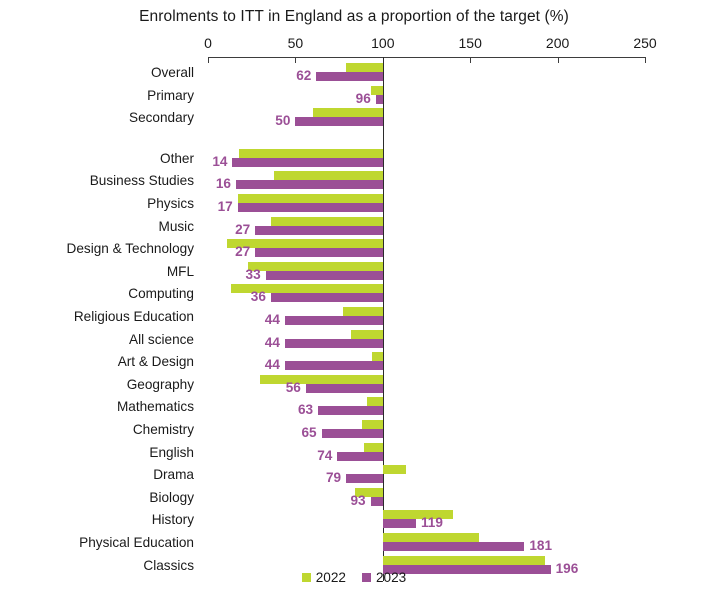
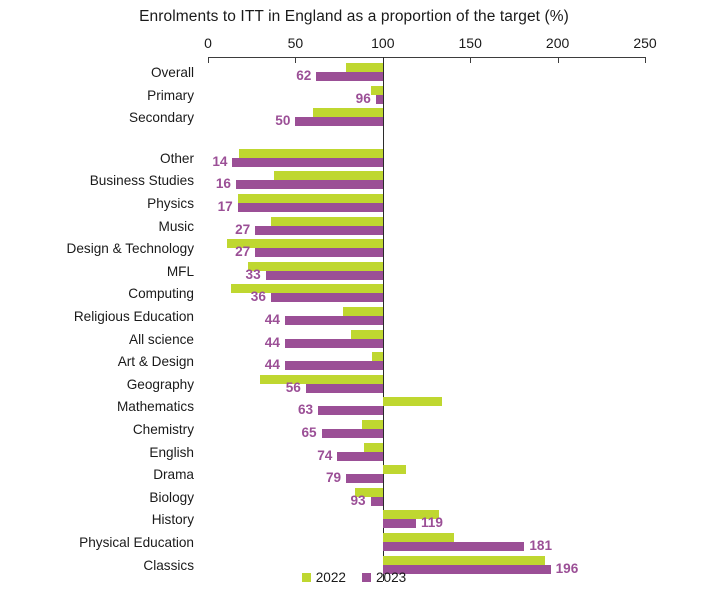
2022/Mathematics: 91 -> 134
2022/History: 140 -> 132
2022/Physical Education: 155 -> 141
